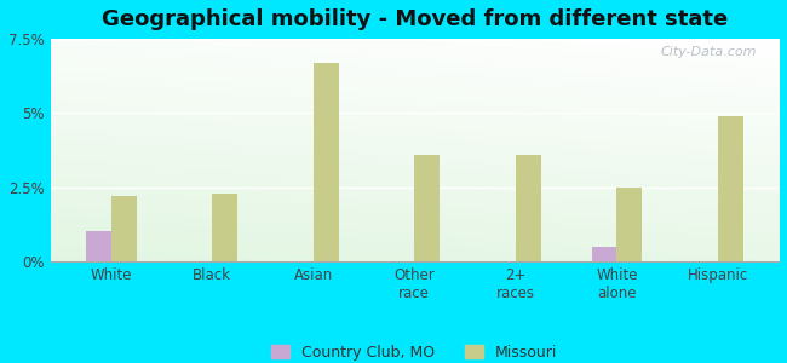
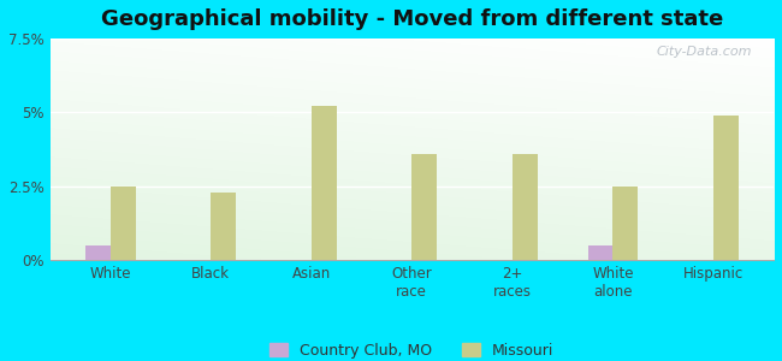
Country Club, MO/White: 1.0% -> 0.5%
Missouri/White: 2.2% -> 2.5%
Missouri/Asian: 6.7% -> 5.2%
